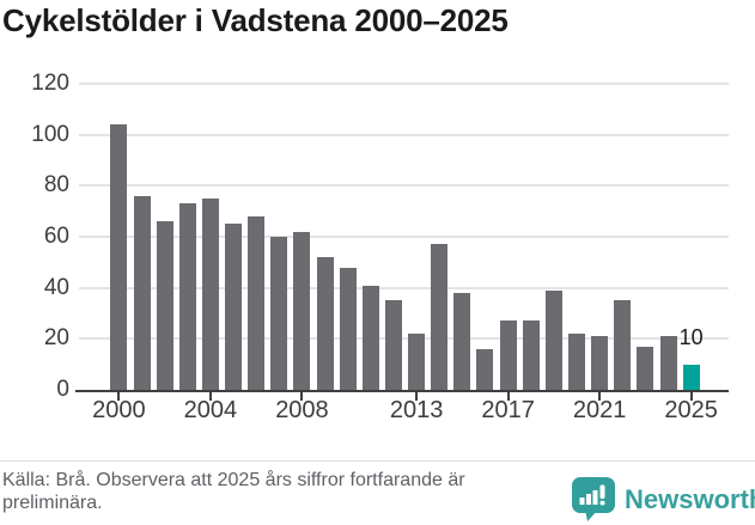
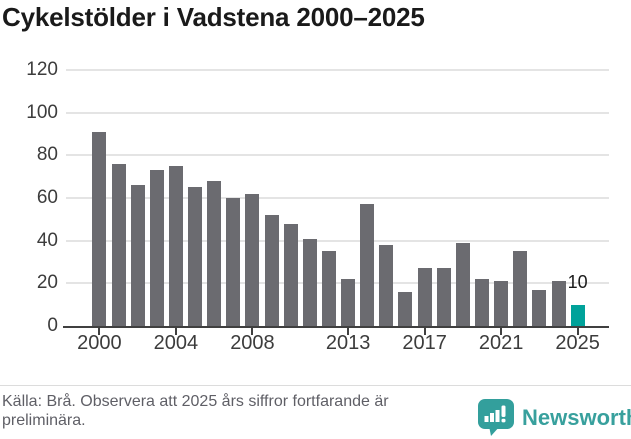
2000: 104 -> 91
